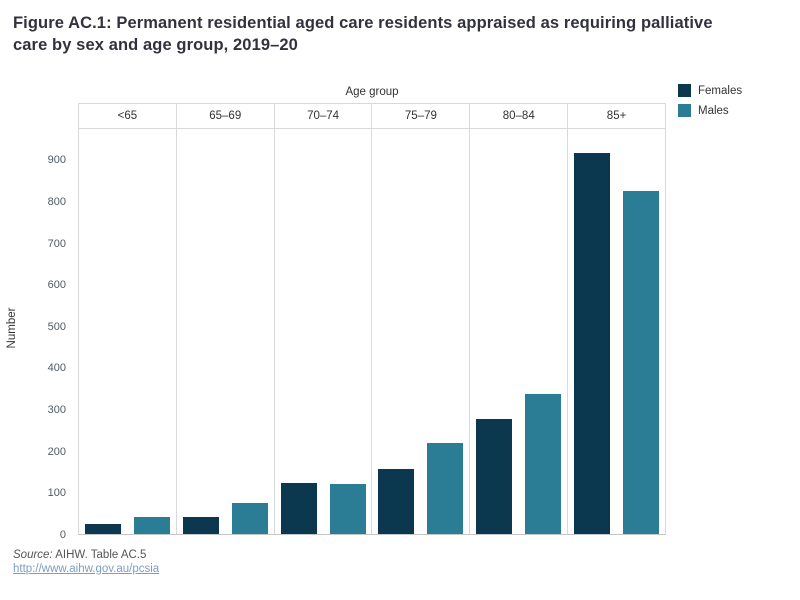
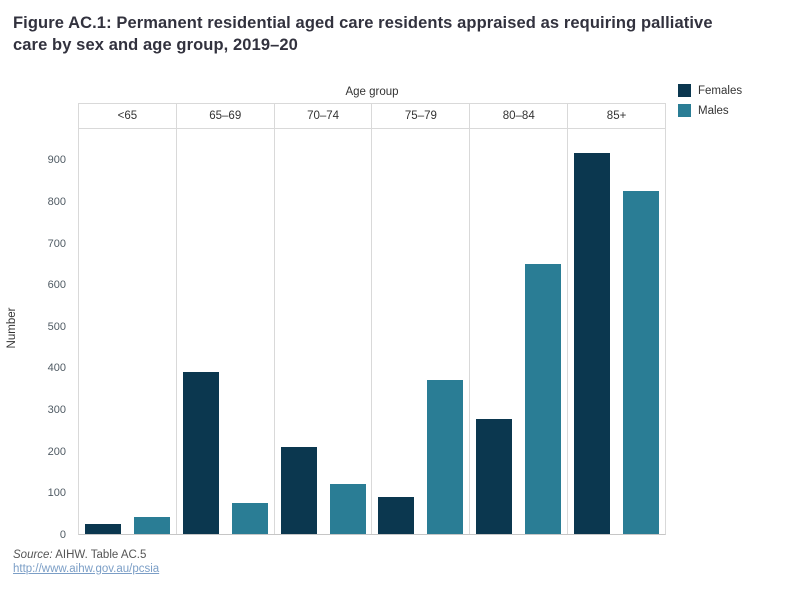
Females/65–69: 40 -> 390
Females/70–74: 120 -> 210
Females/75–79: 160 -> 90
Males/75–79: 220 -> 370
Males/80–84: 340 -> 650
